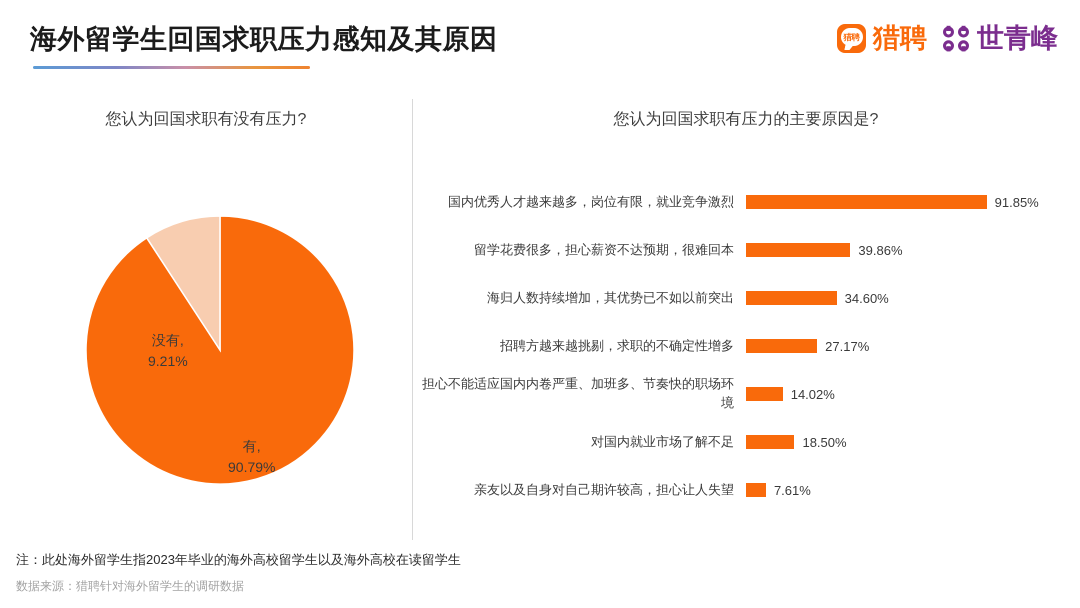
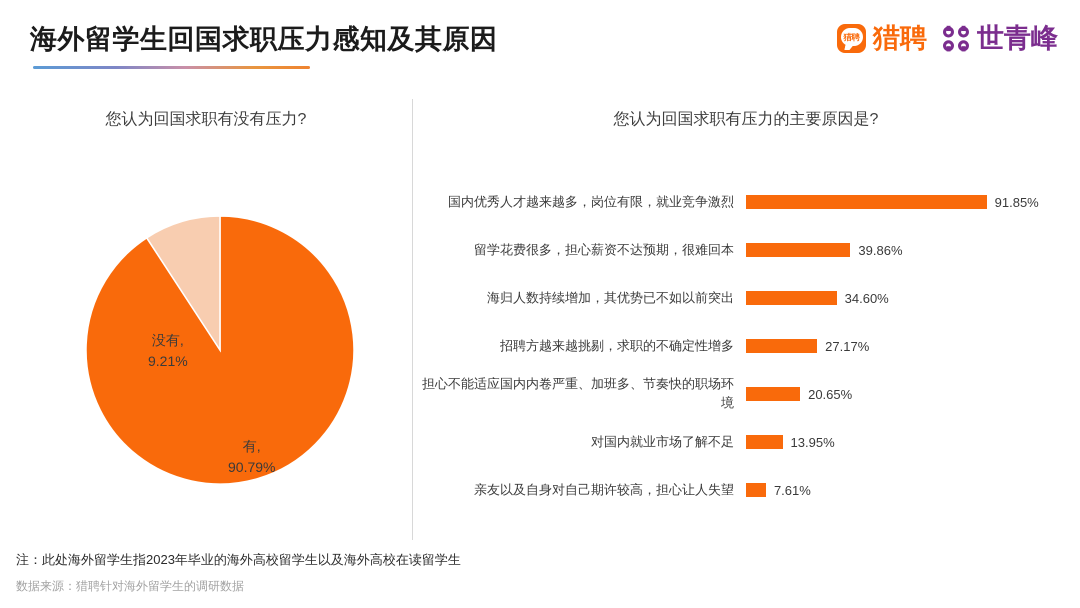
您认为回国求职有压力的主要原因是?/担心不能适应国内内卷严重、加班多、节奏快的职场环境: 14.02% -> 20.65%
您认为回国求职有压力的主要原因是?/对国内就业市场了解不足: 18.50% -> 13.95%
